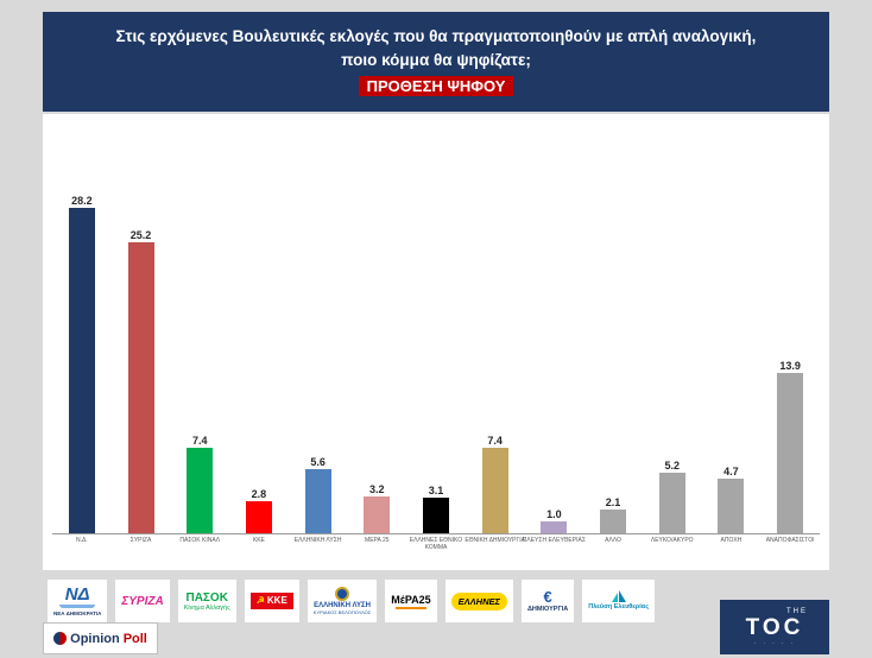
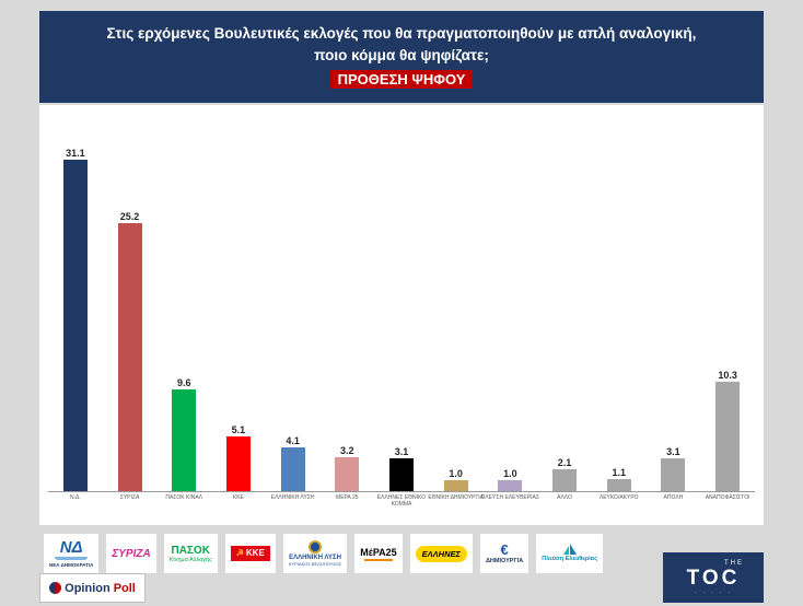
Ν.Δ.: 28.2 -> 31.1
ΠΑΣΟΚ ΚΙΝΑΛ: 7.4 -> 9.6
ΚΚΕ: 2.8 -> 5.1
ΕΛΛΗΝΙΚΗ ΛΥΣΗ: 5.6 -> 4.1
ΕΘΝΙΚΗ ΔΗΜΙΟΥΡΓΙΑ: 7.4 -> 1.0
ΛΕΥΚΟ/ΑΚΥΡΟ: 5.2 -> 1.1
ΑΠΟΧΗ: 4.7 -> 3.1
ΑΝΑΠΟΦΑΣΙΣΤΟΙ: 13.9 -> 10.3
